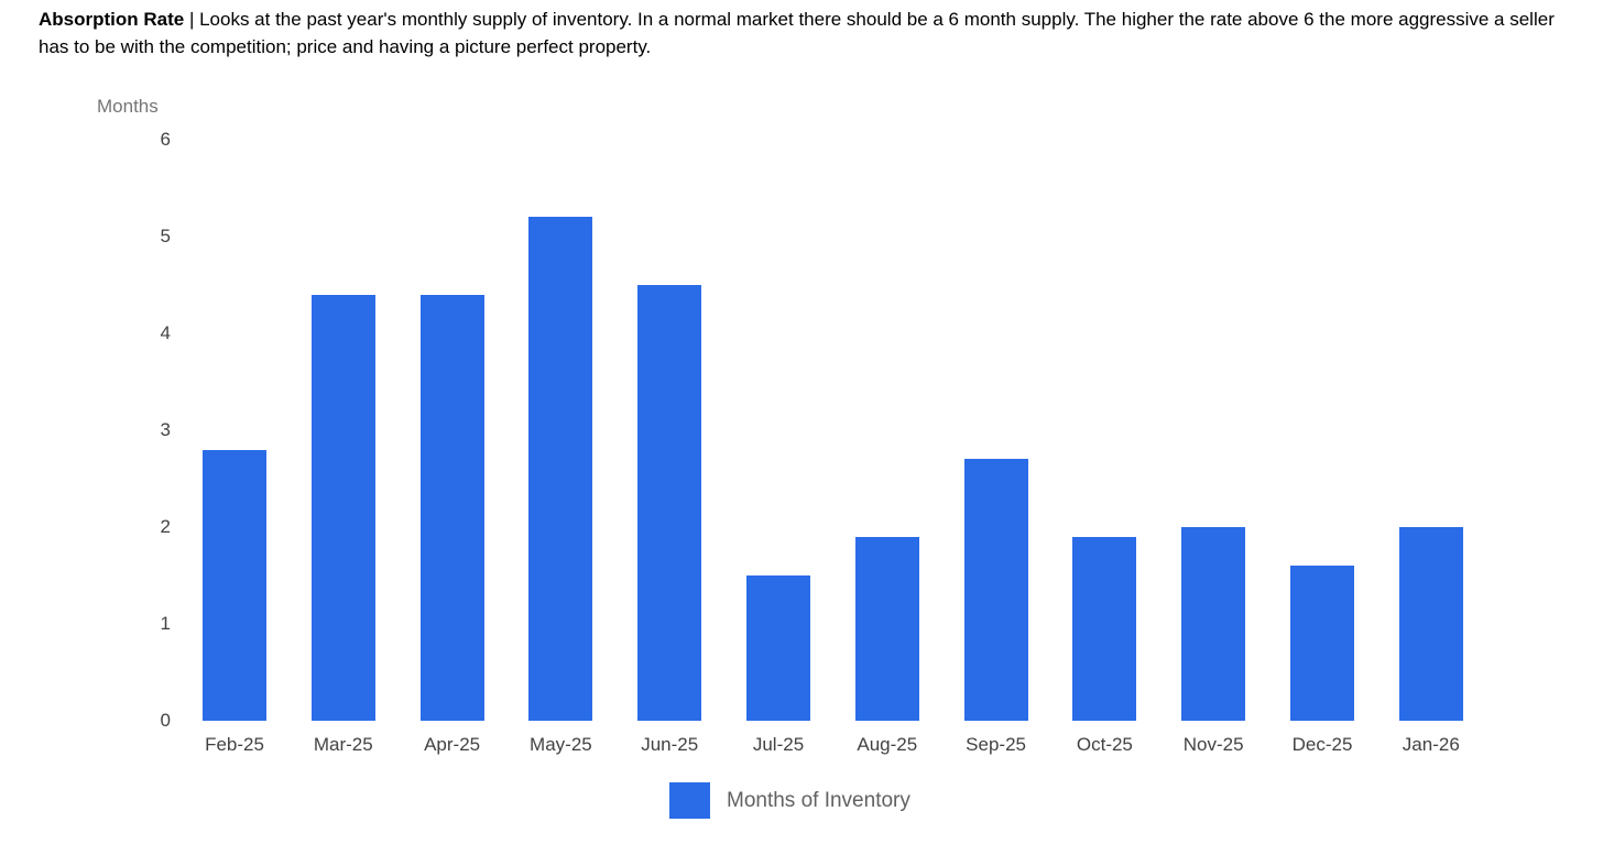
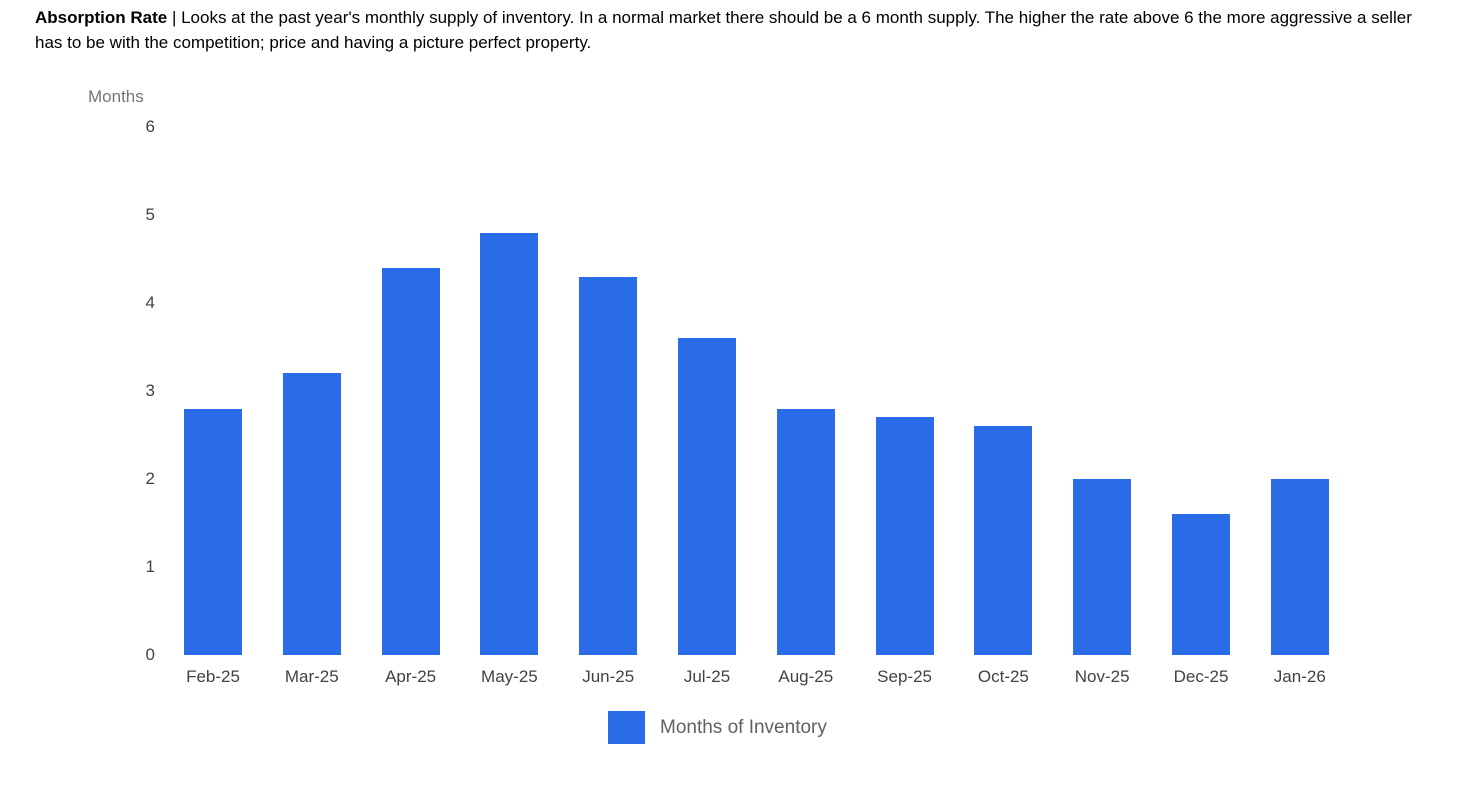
Mar-25: 4.4 -> 3.2
May-25: 5.2 -> 4.8
Jun-25: 4.5 -> 4.3
Jul-25: 1.5 -> 3.6
Aug-25: 1.9 -> 2.8
Oct-25: 1.9 -> 2.6
